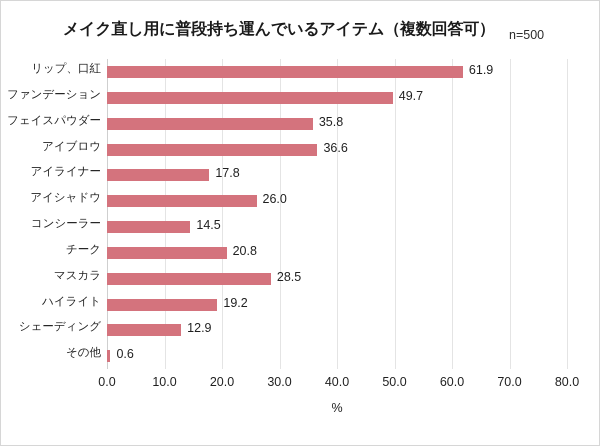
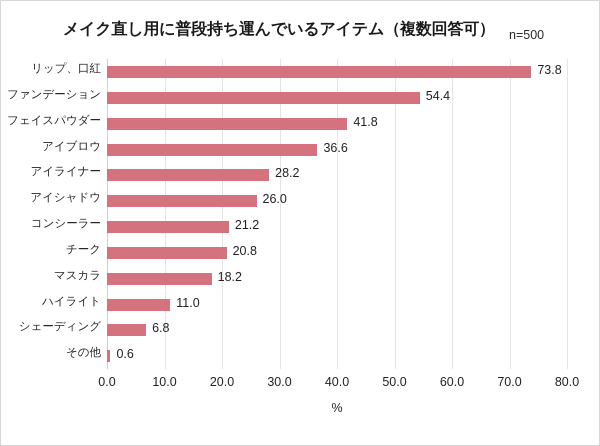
リップ、口紅: 61.9 -> 73.8
ファンデーション: 49.7 -> 54.4
フェイスパウダー: 35.8 -> 41.8
アイライナー: 17.8 -> 28.2
コンシーラー: 14.5 -> 21.2
マスカラ: 28.5 -> 18.2
ハイライト: 19.2 -> 11.0
シェーディング: 12.9 -> 6.8
